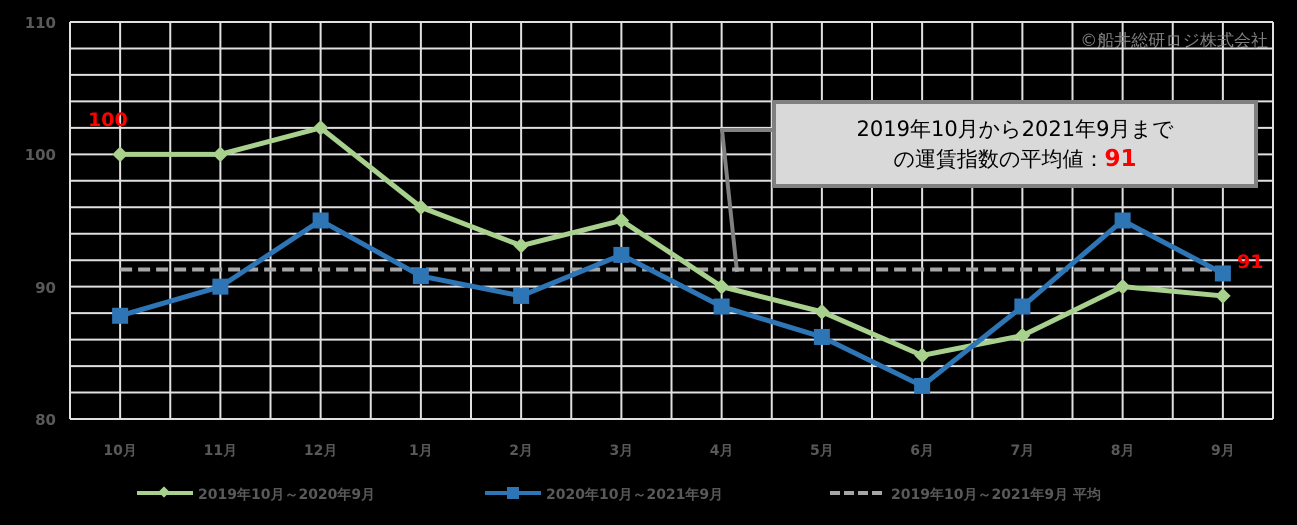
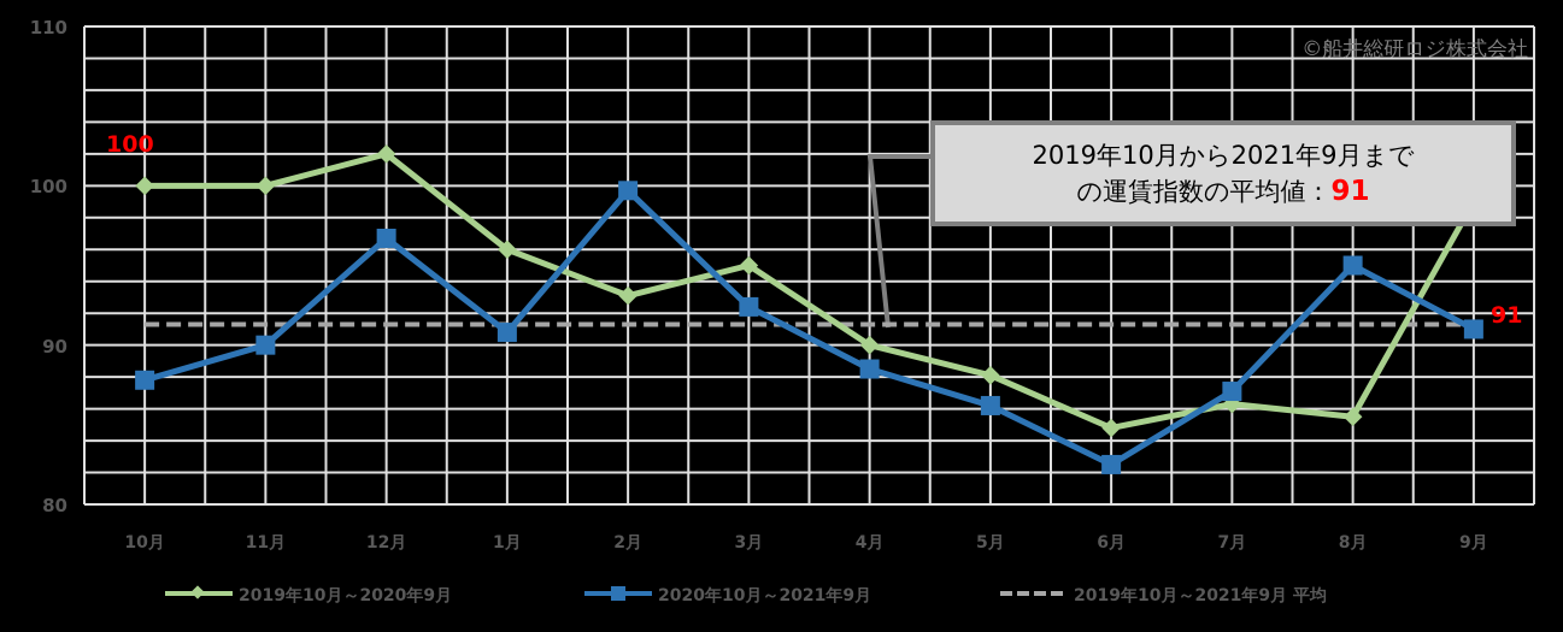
2020年10月～2021年9月/12月: 95.0 -> 96.7
2020年10月～2021年9月/2月: 89.3 -> 99.7
2020年10月～2021年9月/7月: 88.5 -> 87.1
2019年10月～2020年9月/8月: 90.0 -> 85.5
2019年10月～2020年9月/9月: 89.3 -> 99.0
